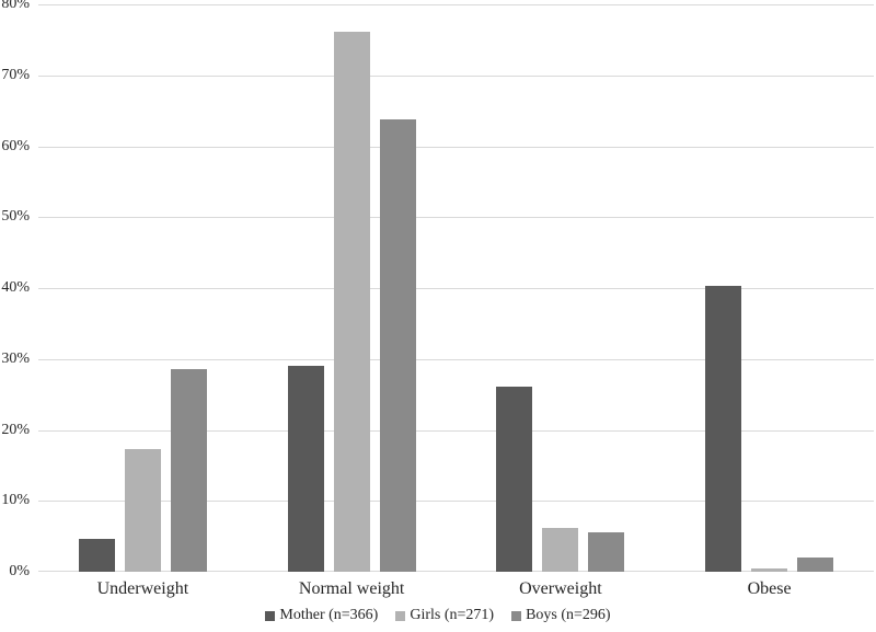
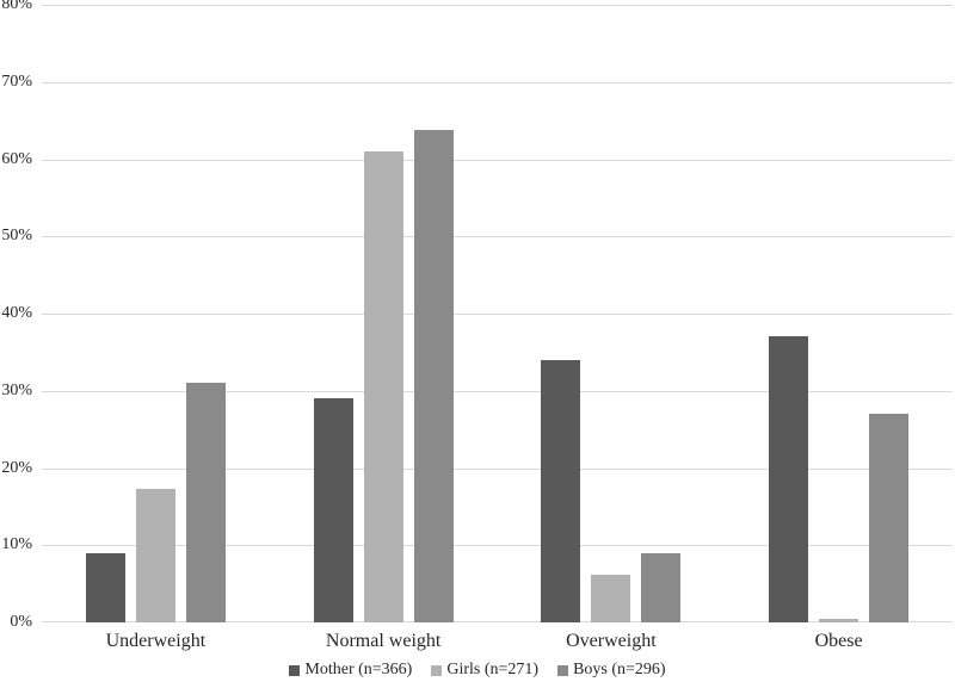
Mother (n=366)/Underweight: 5% -> 9%
Boys (n=296)/Underweight: 29% -> 31%
Girls (n=271)/Normal weight: 76% -> 61%
Mother (n=366)/Overweight: 26% -> 34%
Boys (n=296)/Overweight: 6% -> 9%
Mother (n=366)/Obese: 40% -> 37%
Boys (n=296)/Obese: 2% -> 27%
